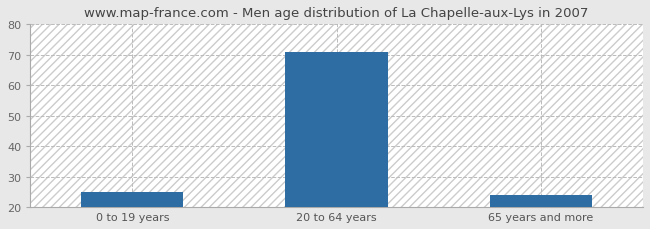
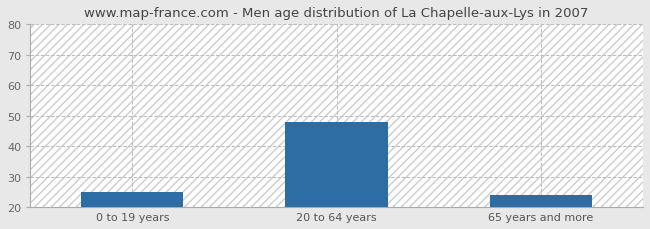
20 to 64 years: 71 -> 48
